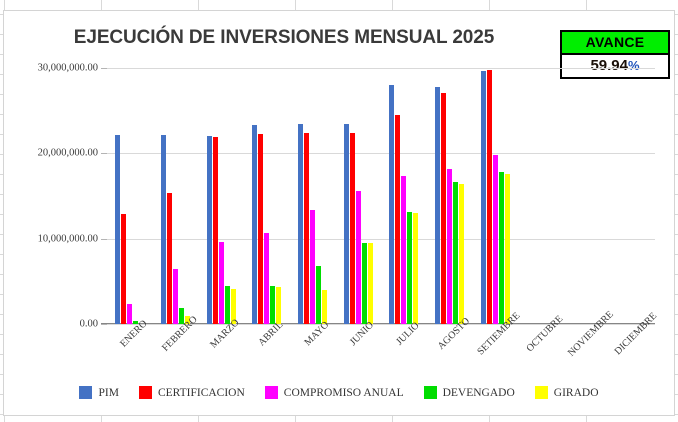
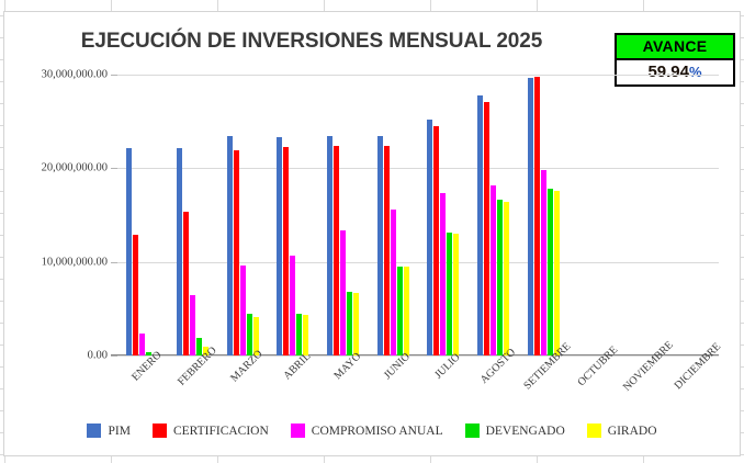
PIM/MARZO: 22000000 -> 23000000
GIRADO/MAYO: 4000000 -> 7000000
PIM/JULIO: 28000000 -> 25000000
